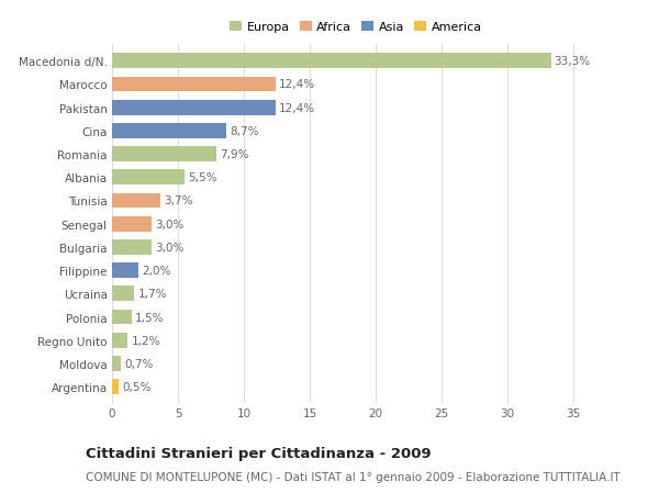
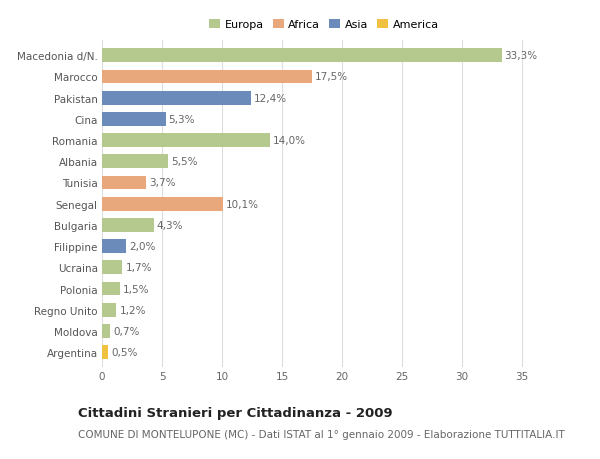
Marocco: 12,4% -> 17,5%
Cina: 8,7% -> 5,3%
Romania: 7,9% -> 14,0%
Senegal: 3,0% -> 10,1%
Bulgaria: 3,0% -> 4,3%
